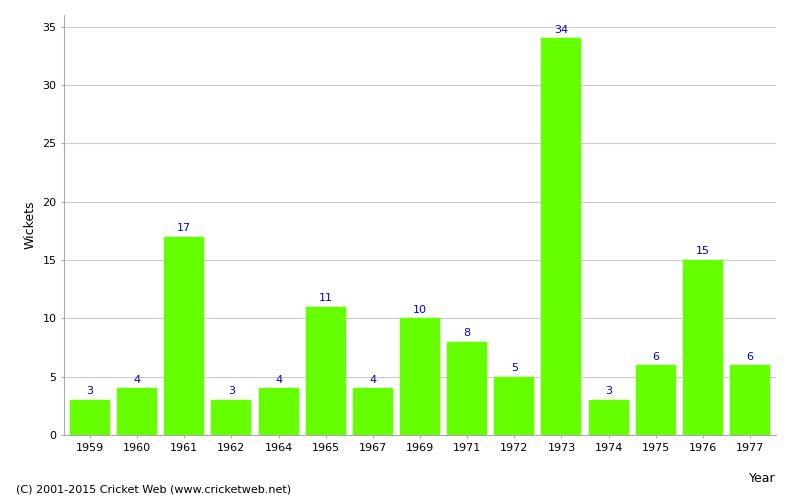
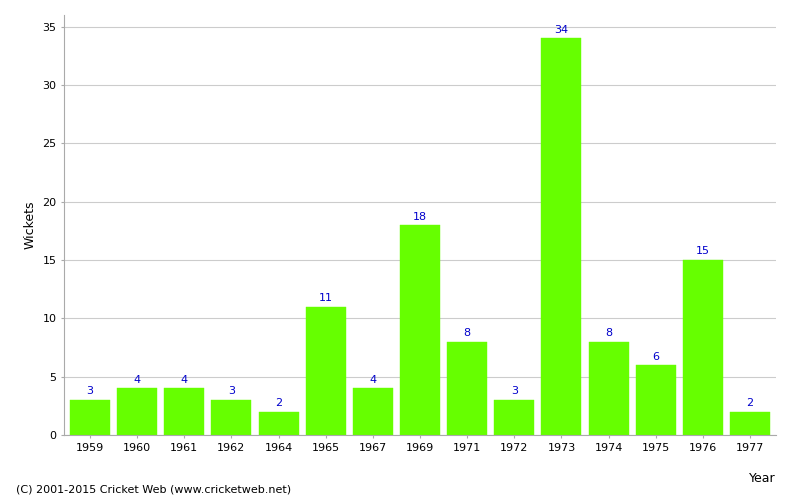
1961: 17 -> 4
1964: 4 -> 2
1969: 10 -> 18
1972: 5 -> 3
1974: 3 -> 8
1977: 6 -> 2
